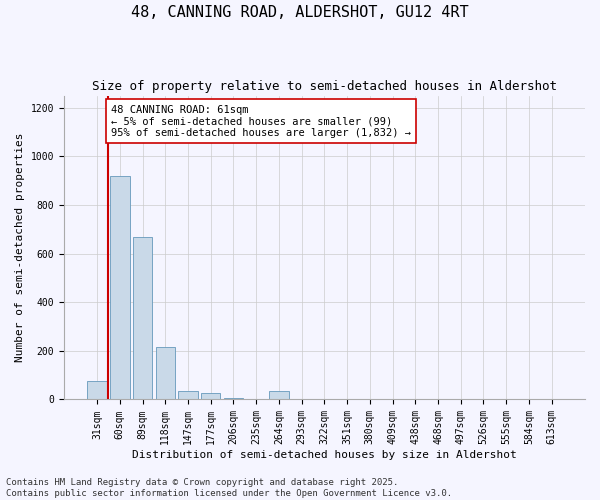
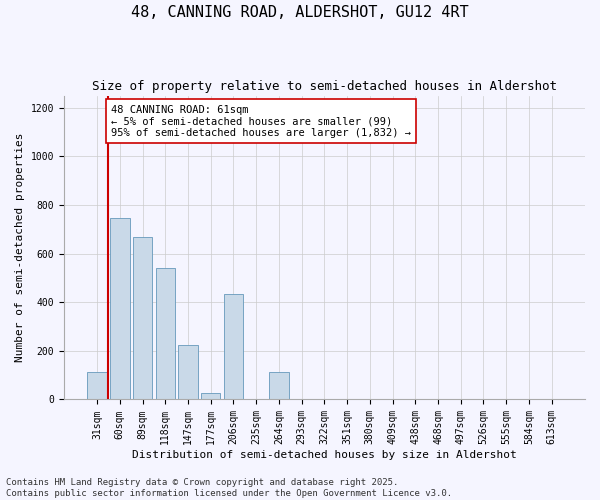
31sqm: 75 -> 115
60sqm: 920 -> 745
118sqm: 215 -> 540
147sqm: 35 -> 225
206sqm: 8 -> 435
264sqm: 35 -> 115
